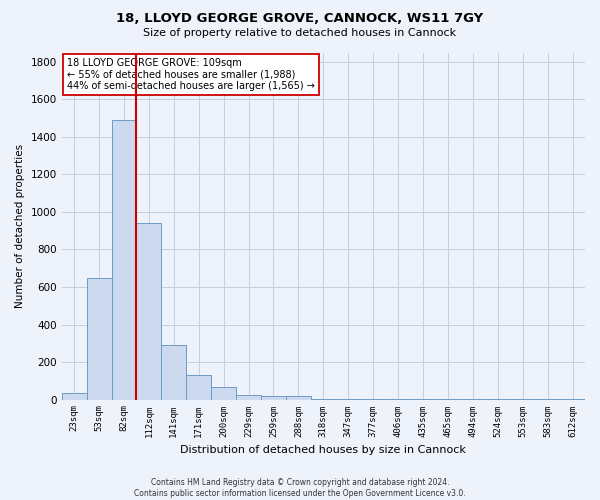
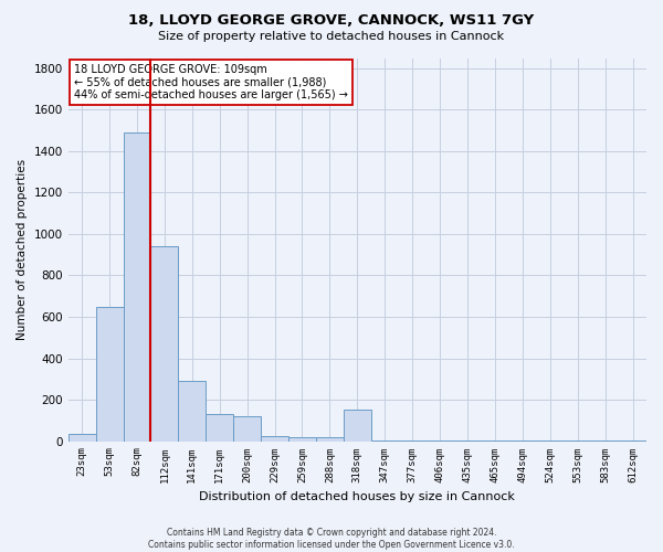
200sqm: 60 -> 120
318sqm: 0 -> 150
